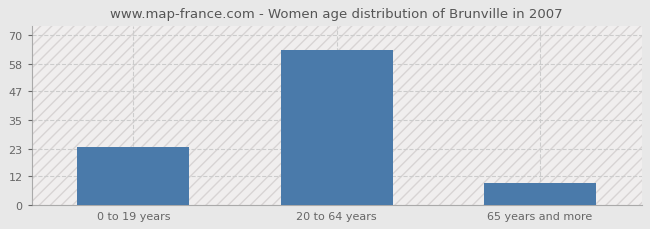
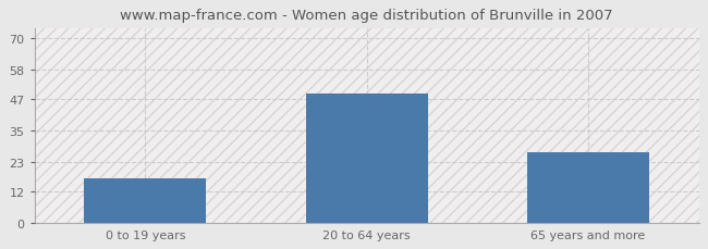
0 to 19 years: 24 -> 17
20 to 64 years: 64 -> 49
65 years and more: 9 -> 27
